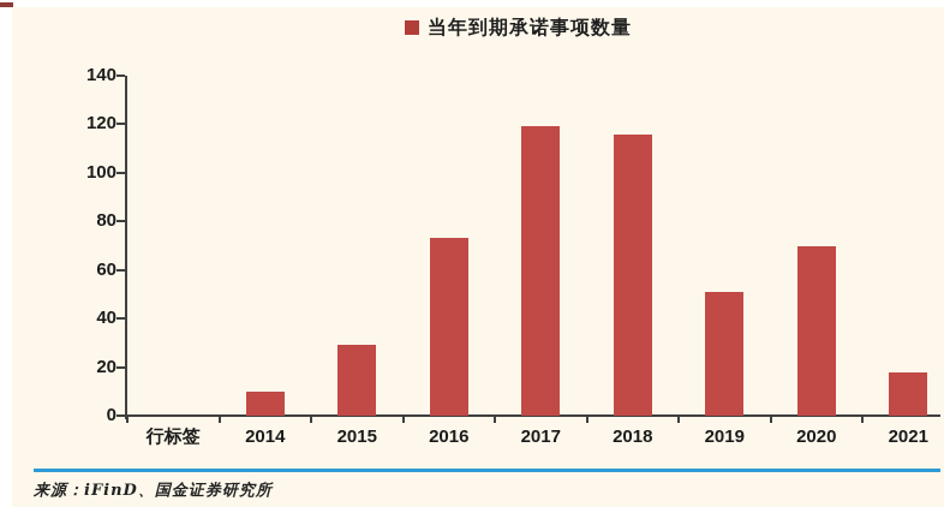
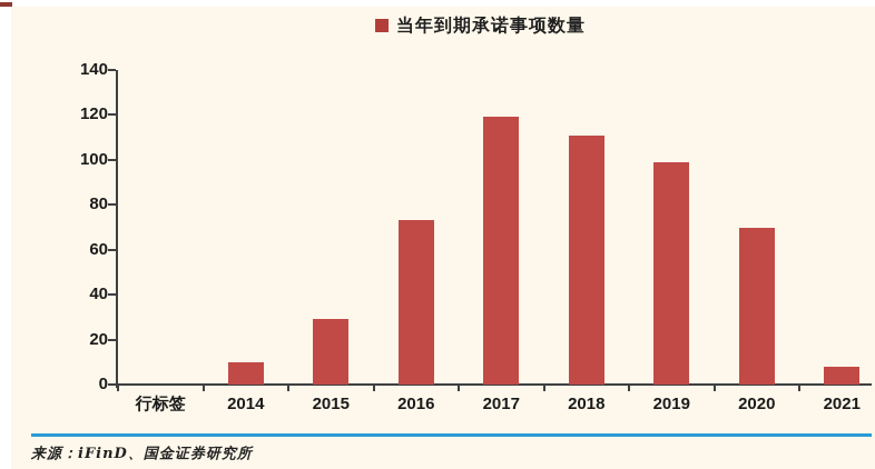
2018: 116 -> 111
2019: 51 -> 99
2021: 18 -> 8
